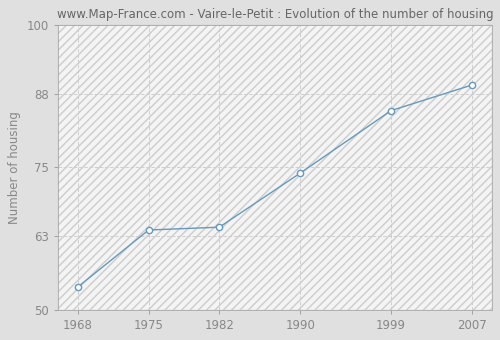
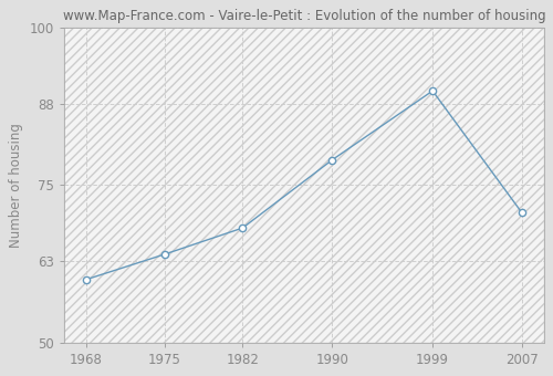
1968: 54.0 -> 60.0
1982: 64.5 -> 68.2
1990: 74.0 -> 79.0
1999: 85.0 -> 90.0
2007: 89.5 -> 70.6
